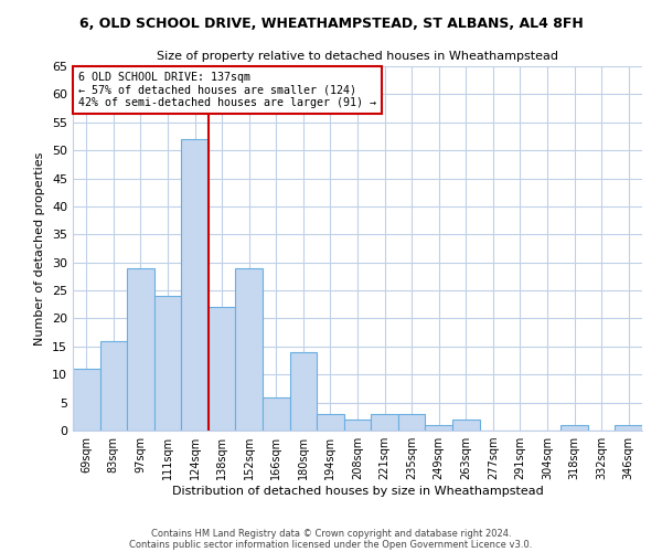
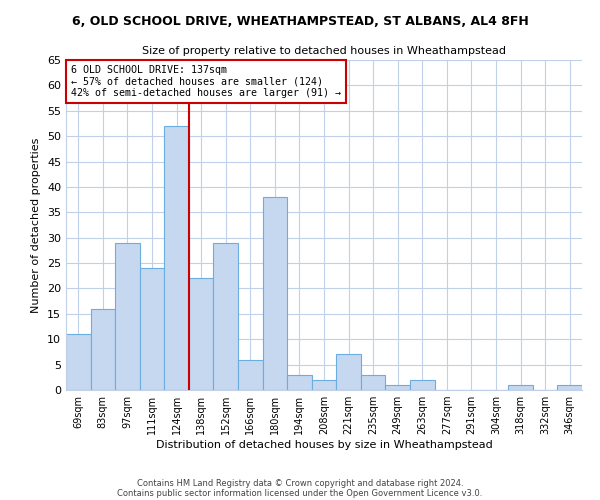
180sqm: 14 -> 38
221sqm: 3 -> 7
